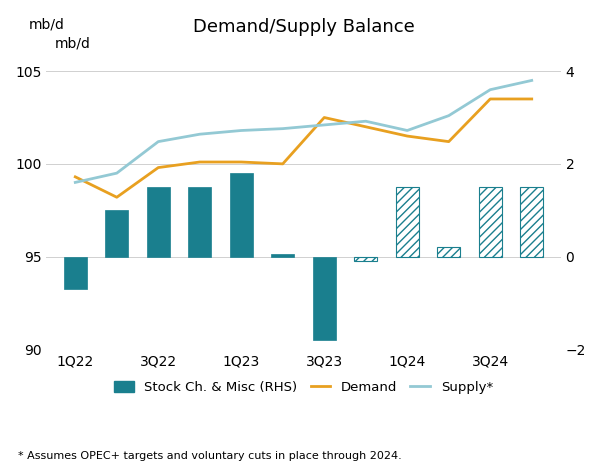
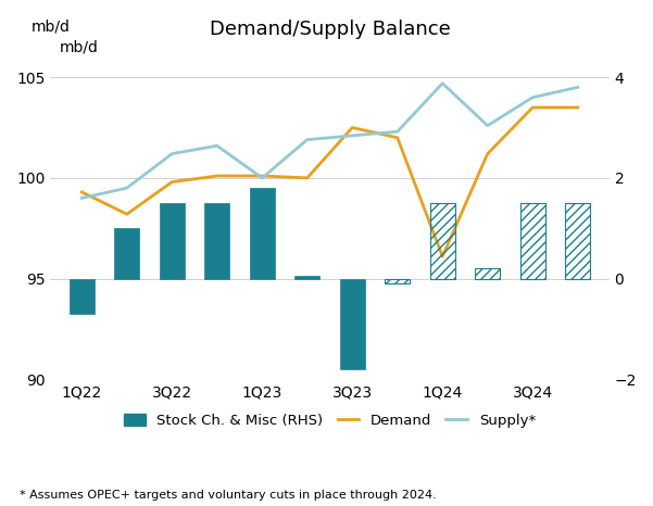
Supply*/1Q23: 101.8 -> 100.0
Demand/1Q24: 101.5 -> 96.1
Supply*/1Q24: 101.8 -> 104.7
